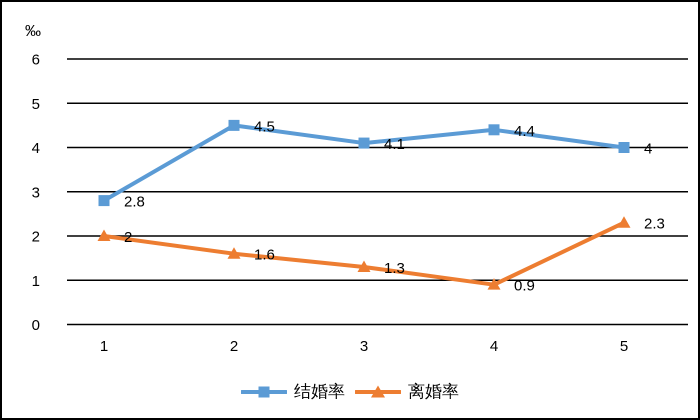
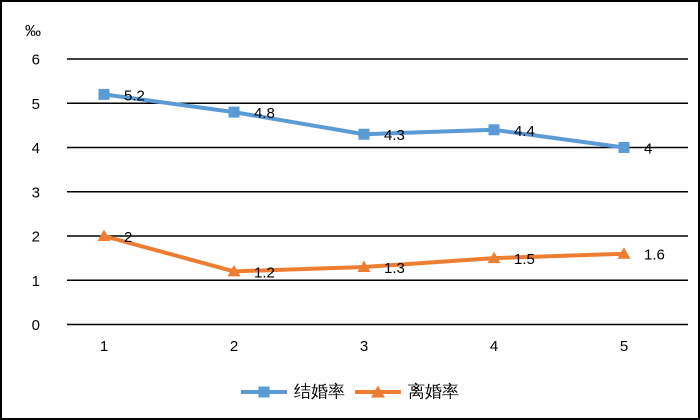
结婚率/1: 2.8 -> 5.2
结婚率/2: 4.5 -> 4.8
离婚率/2: 1.6 -> 1.2
结婚率/3: 4.1 -> 4.3
离婚率/4: 0.9 -> 1.5
离婚率/5: 2.3 -> 1.6
